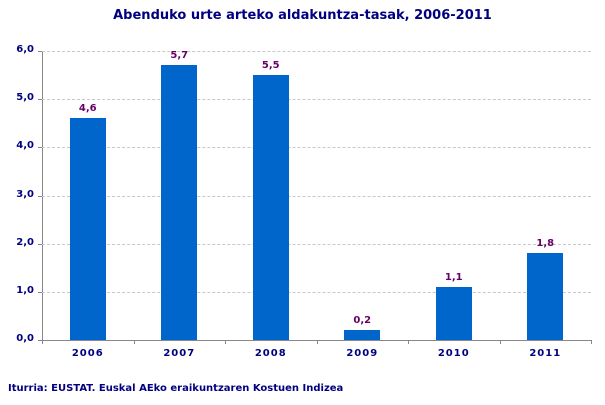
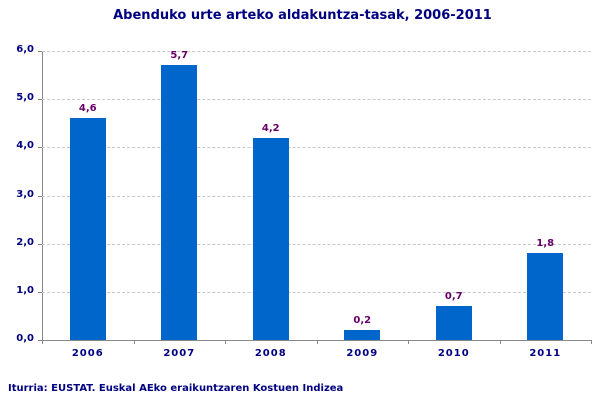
2008: 5,5 -> 4,2
2010: 1,1 -> 0,7
